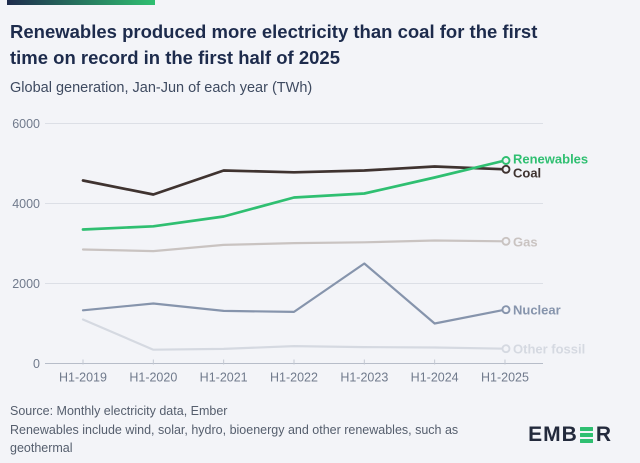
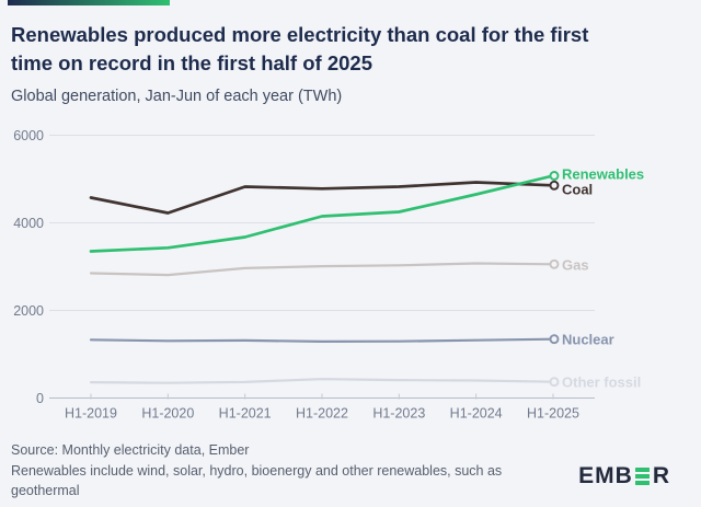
Other fossil/H1-2019: 1100 -> 400
Nuclear/H1-2020: 1500 -> 1300
Nuclear/H1-2023: 2500 -> 1300
Nuclear/H1-2024: 1000 -> 1300
